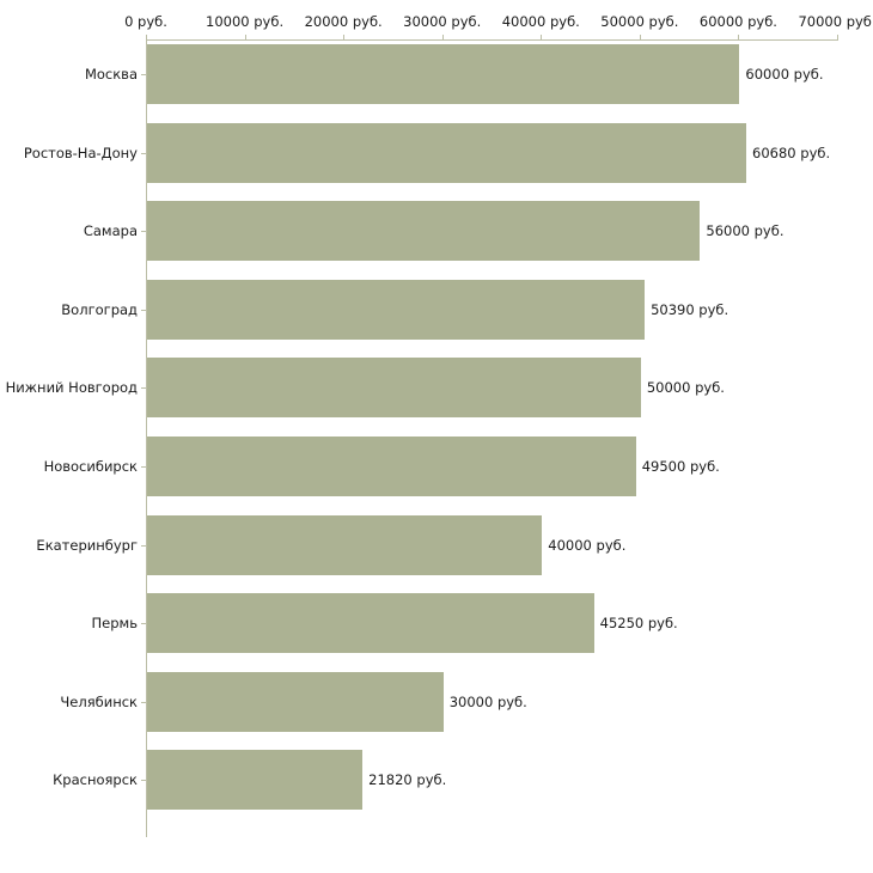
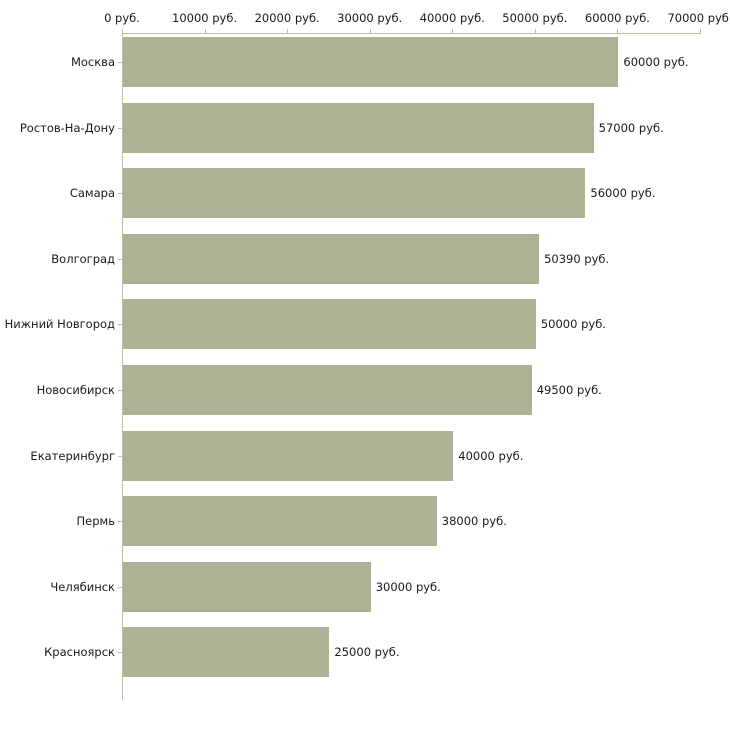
Ростов-На-Дону: 60680 -> 57000
Пермь: 45250 -> 38000
Красноярск: 21820 -> 25000
